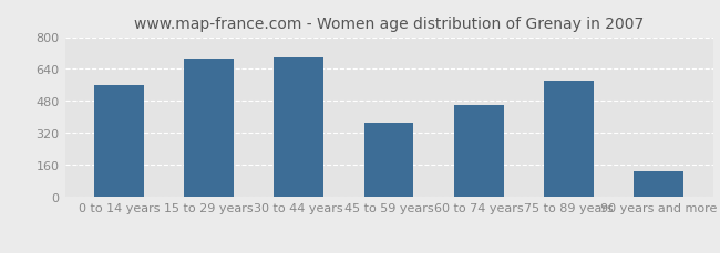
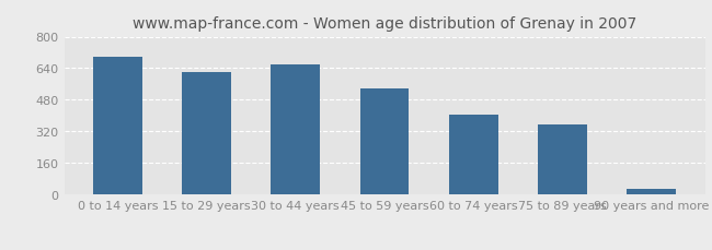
0 to 14 years: 560 -> 700
15 to 29 years: 690 -> 620
30 to 44 years: 700 -> 660
45 to 59 years: 370 -> 540
60 to 74 years: 460 -> 410
75 to 89 years: 580 -> 360
90 years and more: 130 -> 30
